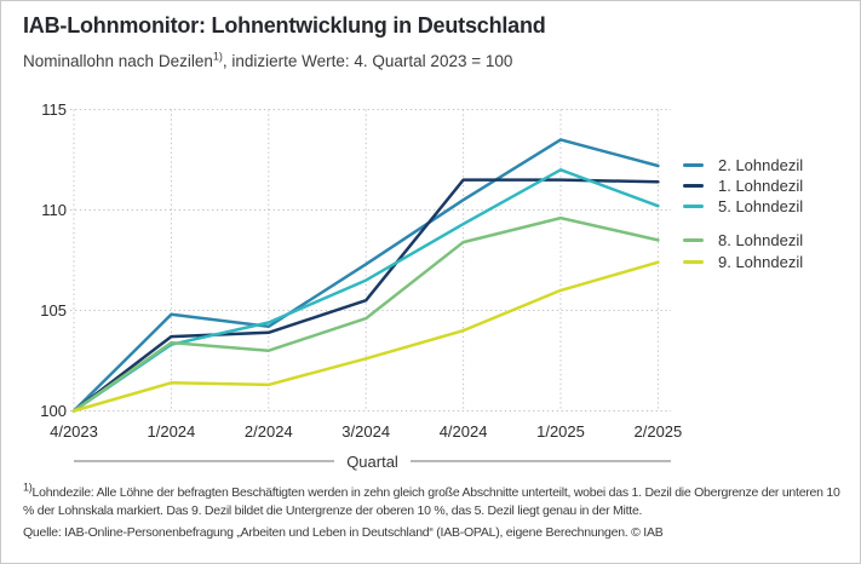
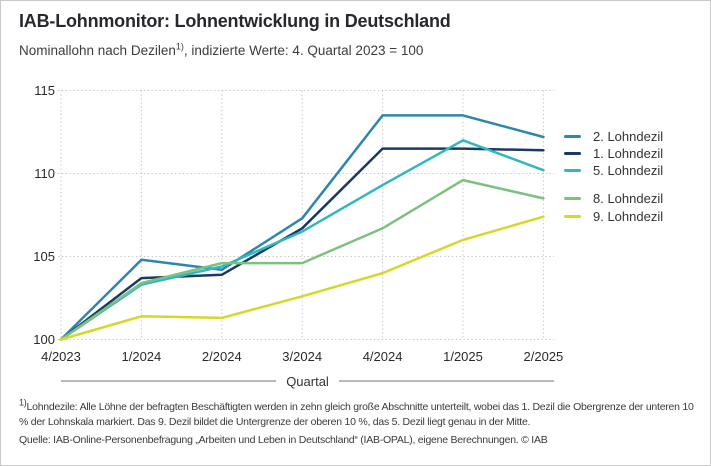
8. Lohndezil/2/2024: 103.0 -> 104.6
1. Lohndezil/3/2024: 105.5 -> 106.7
2. Lohndezil/4/2024: 110.5 -> 113.5
8. Lohndezil/4/2024: 108.4 -> 106.7
